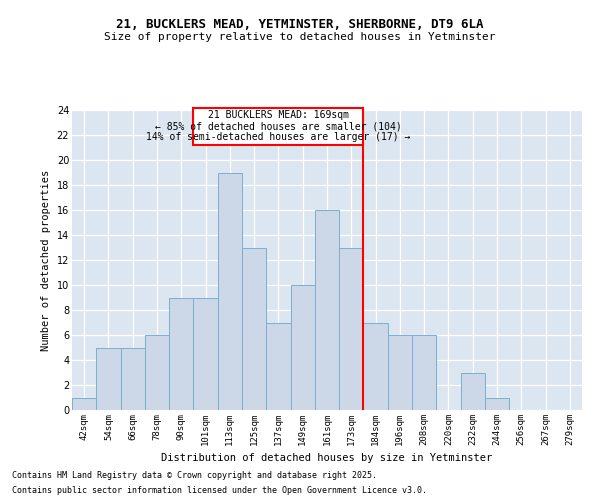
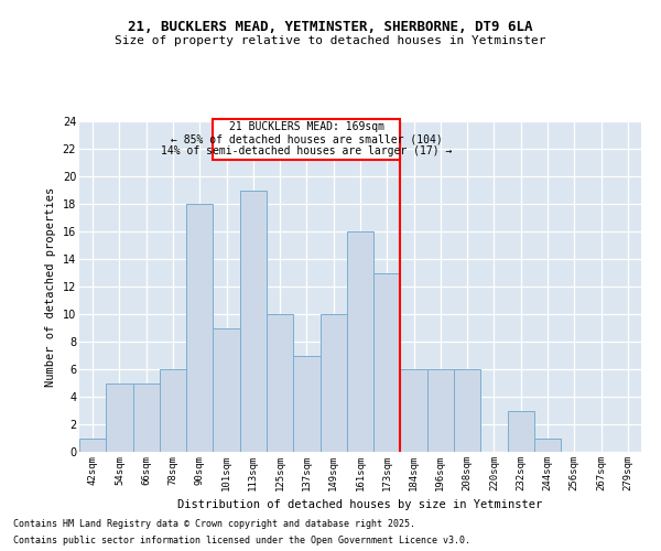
90sqm: 9 -> 18
125sqm: 13 -> 10
184sqm: 7 -> 6
